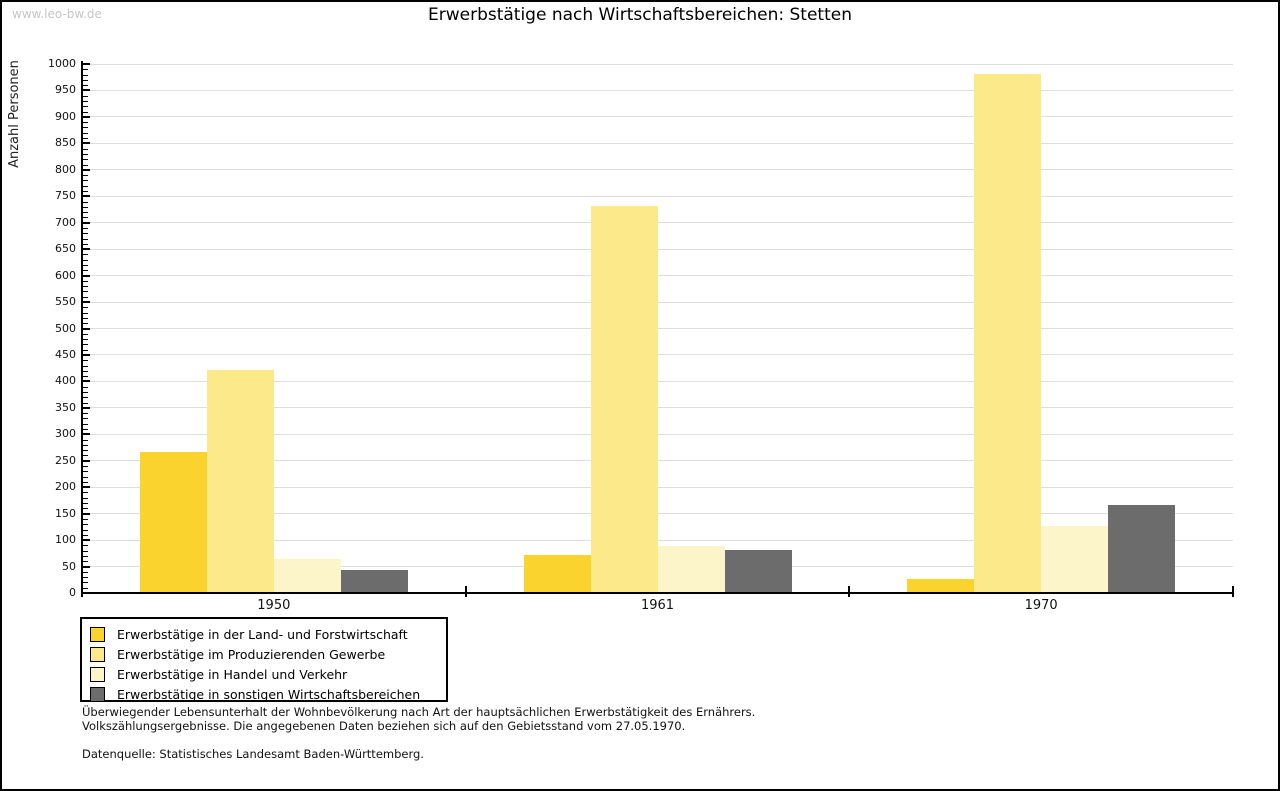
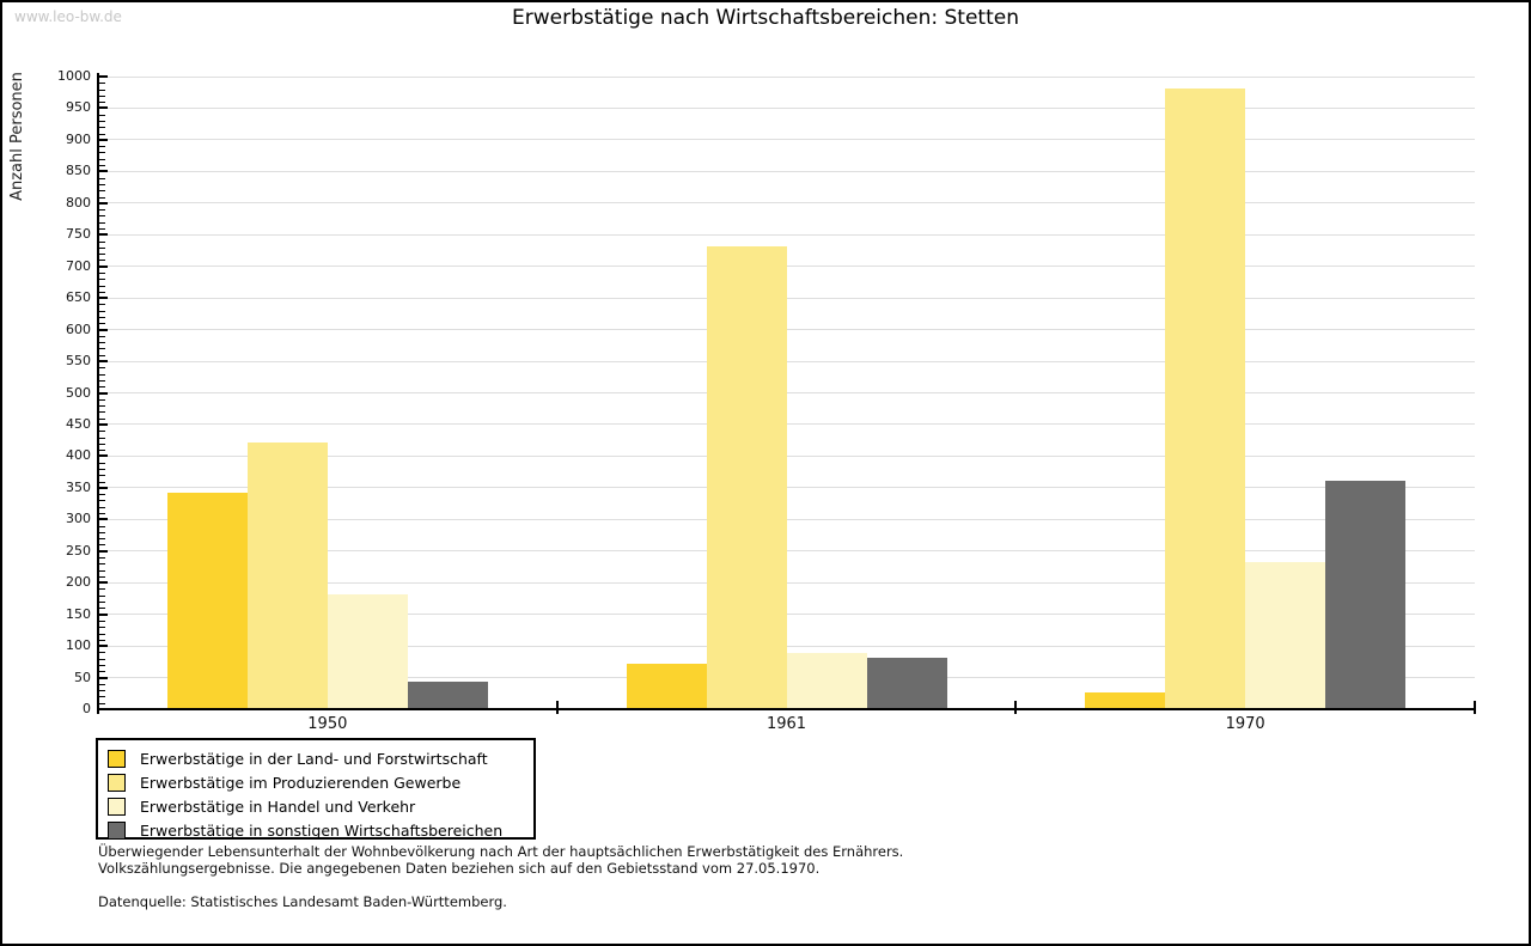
Erwerbstätige in der Land- und Forstwirtschaft/1950: 260 -> 340
Erwerbstätige in Handel und Verkehr/1950: 60 -> 180
Erwerbstätige in Handel und Verkehr/1970: 120 -> 230
Erwerbstätige in sonstigen Wirtschaftsbereichen/1970: 160 -> 360
